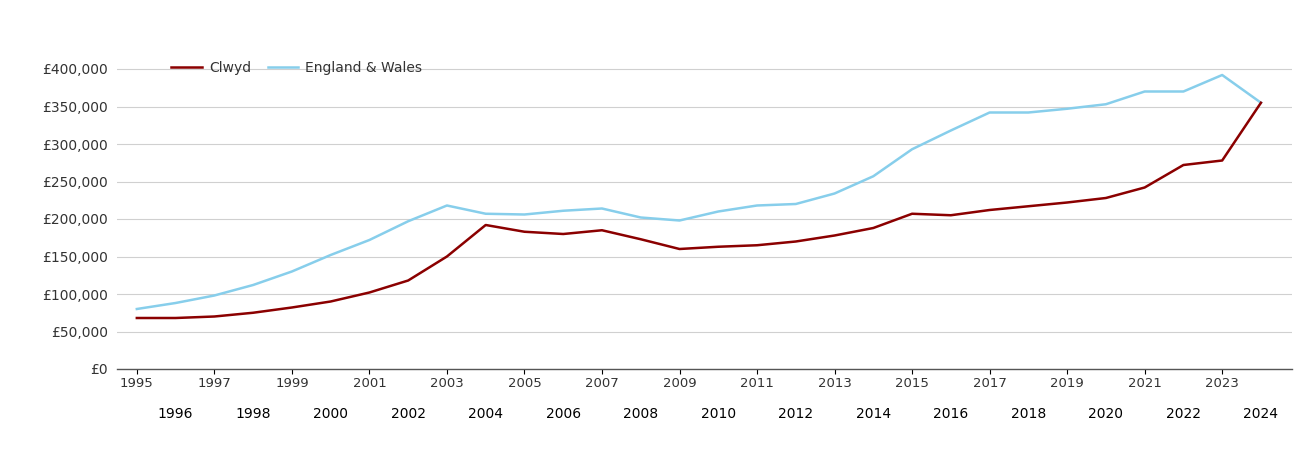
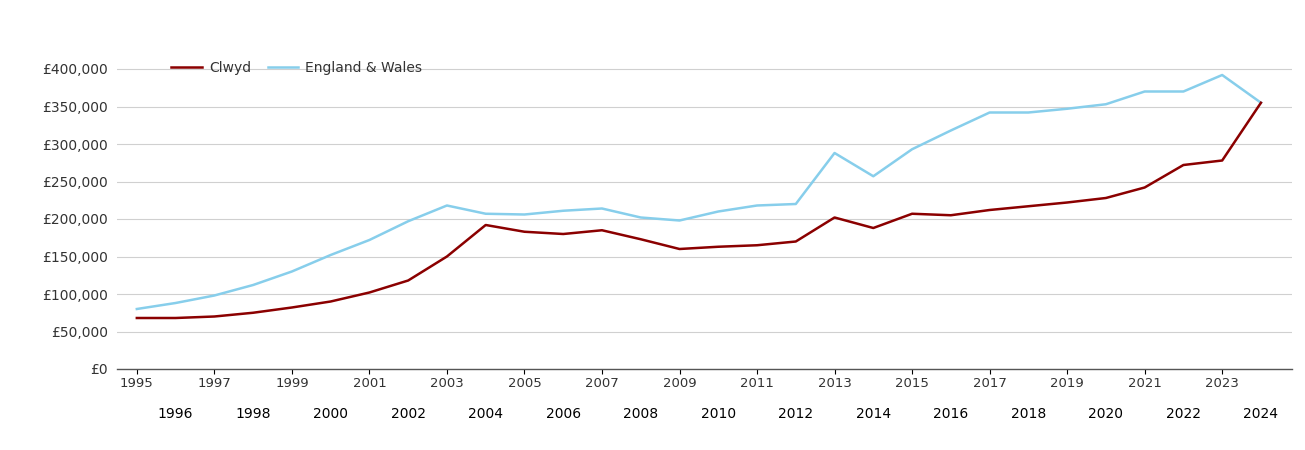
Clwyd/2013: £178,000 -> £202,000
England & Wales/2013: £234,000 -> £288,000
